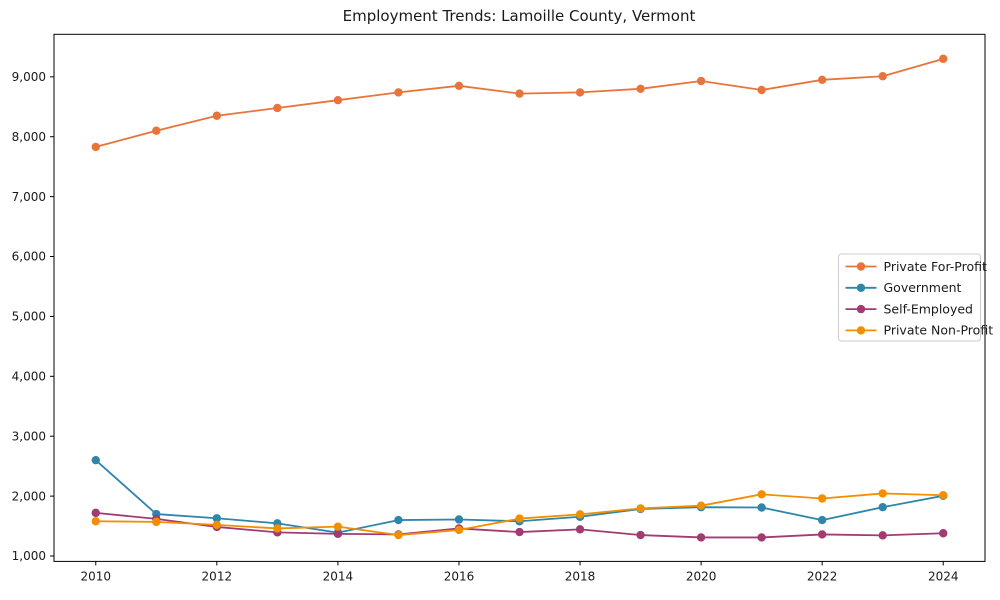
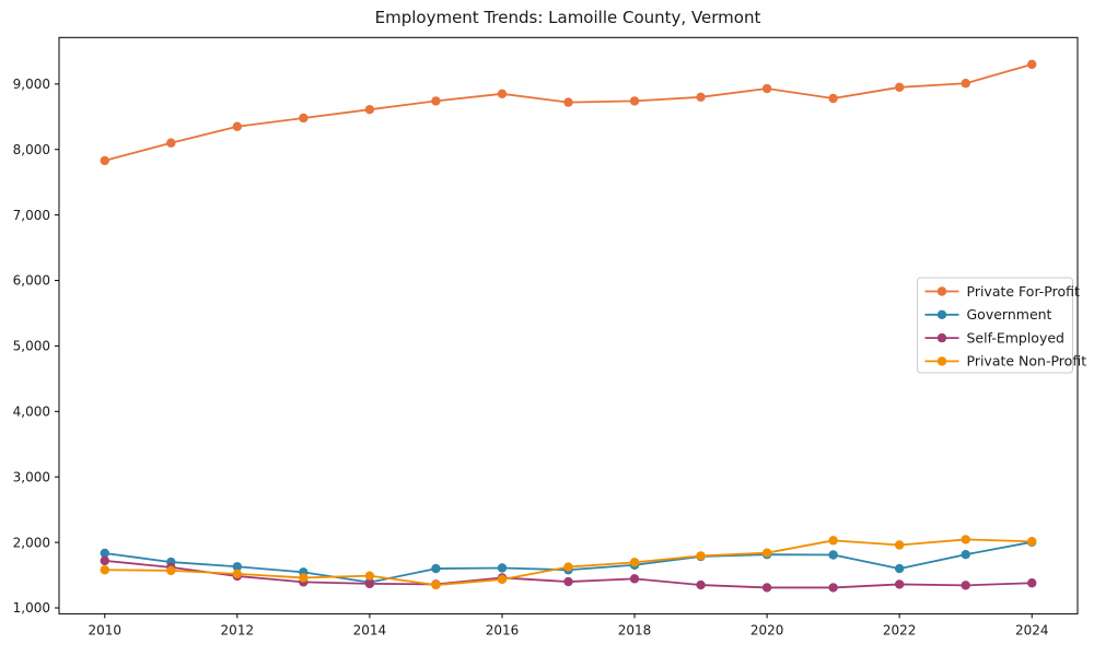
Government/2010: 2600 -> 1800
